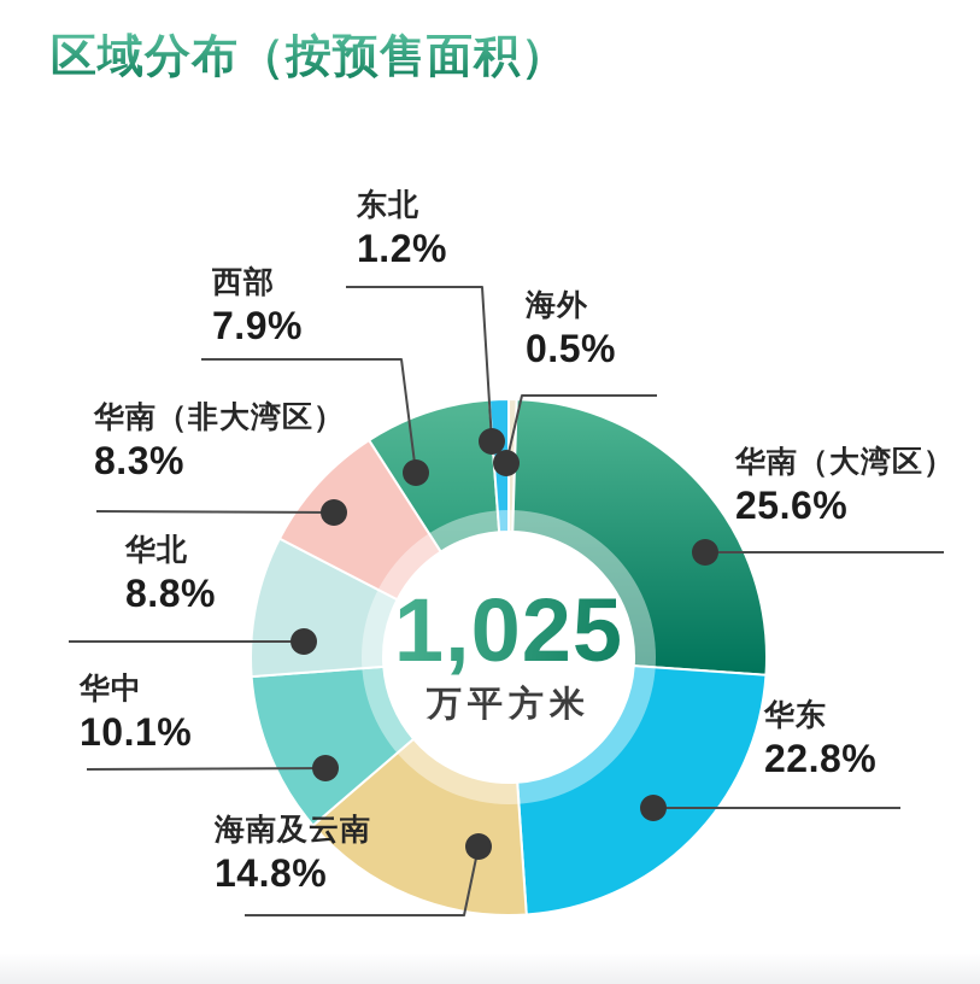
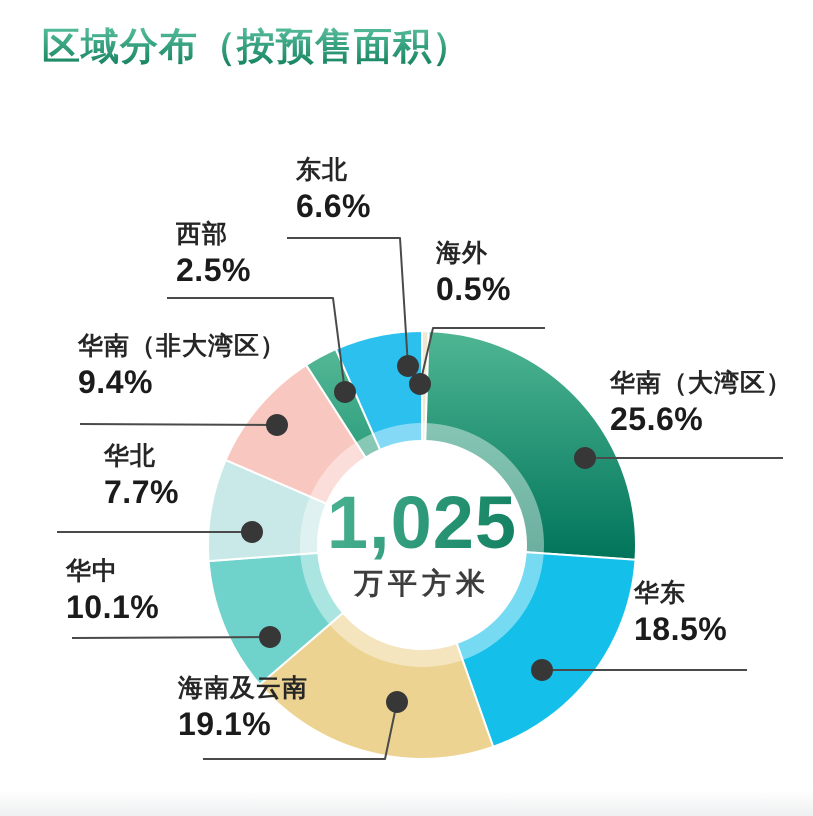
华东: 22.8% -> 18.5%
海南及云南: 14.8% -> 19.1%
华北: 8.8% -> 7.7%
华南（非大湾区）: 8.3% -> 9.4%
西部: 7.9% -> 2.5%
东北: 1.2% -> 6.6%
